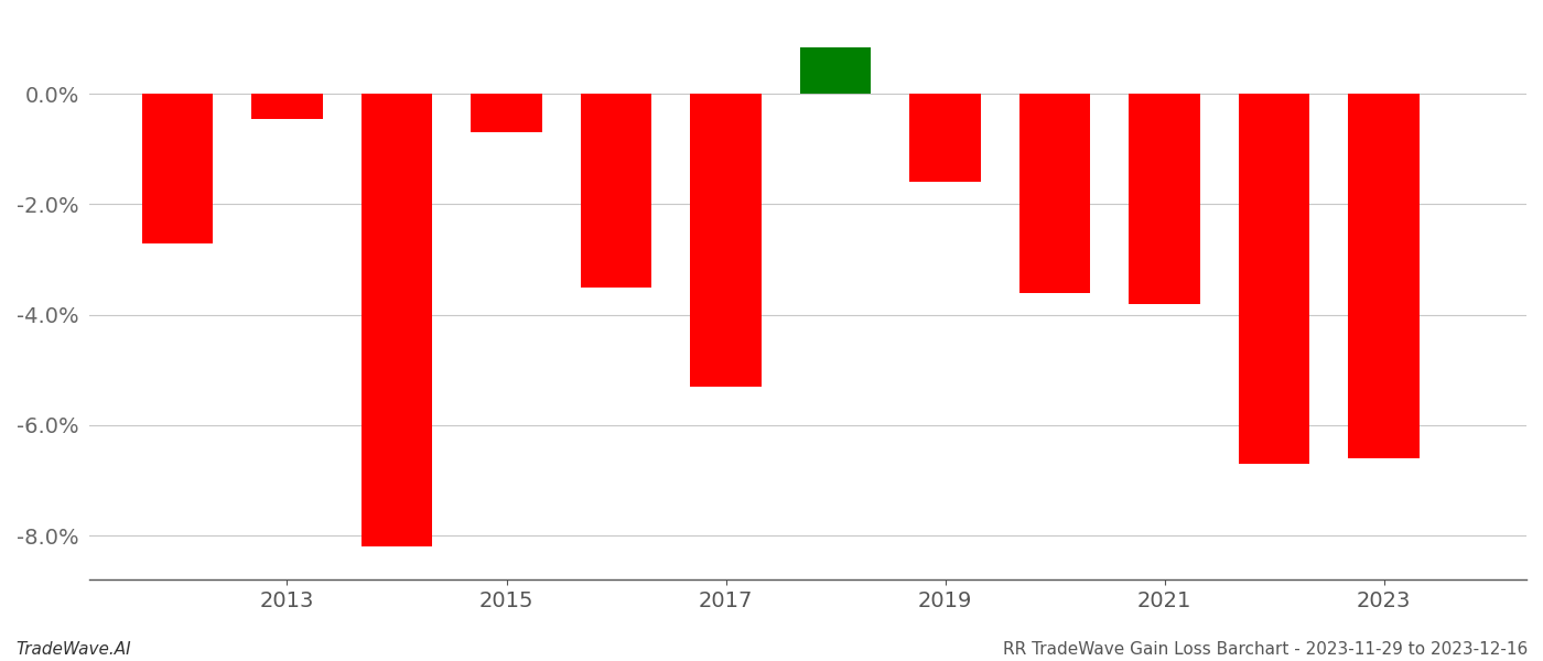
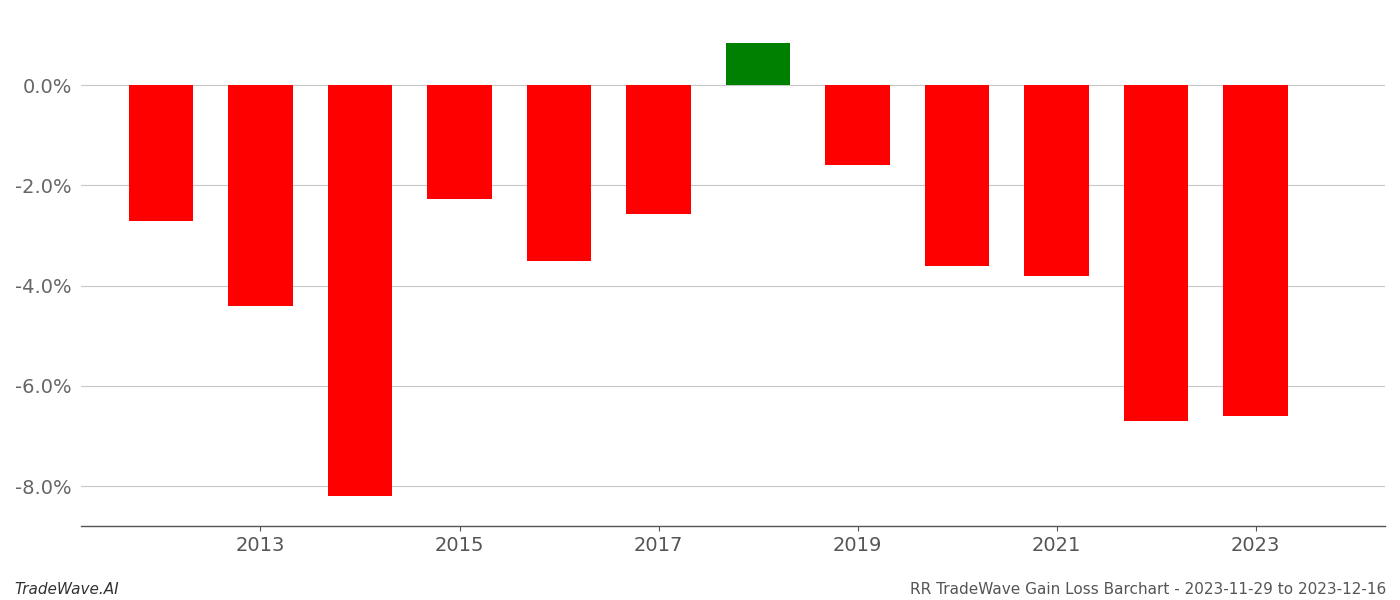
2013: -0.45% -> -4.40%
2015: -0.70% -> -2.28%
2017: -5.30% -> -2.58%
